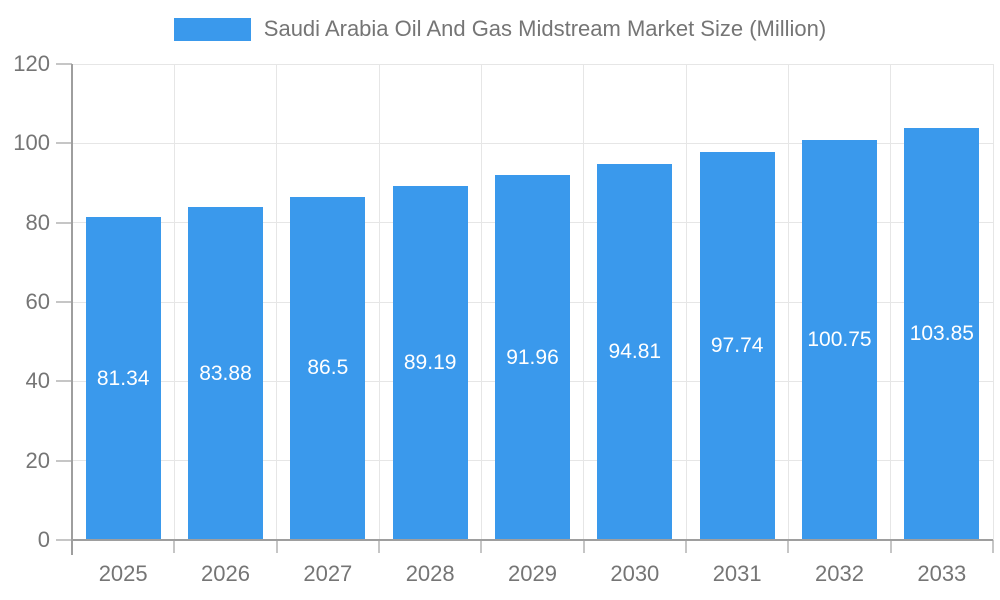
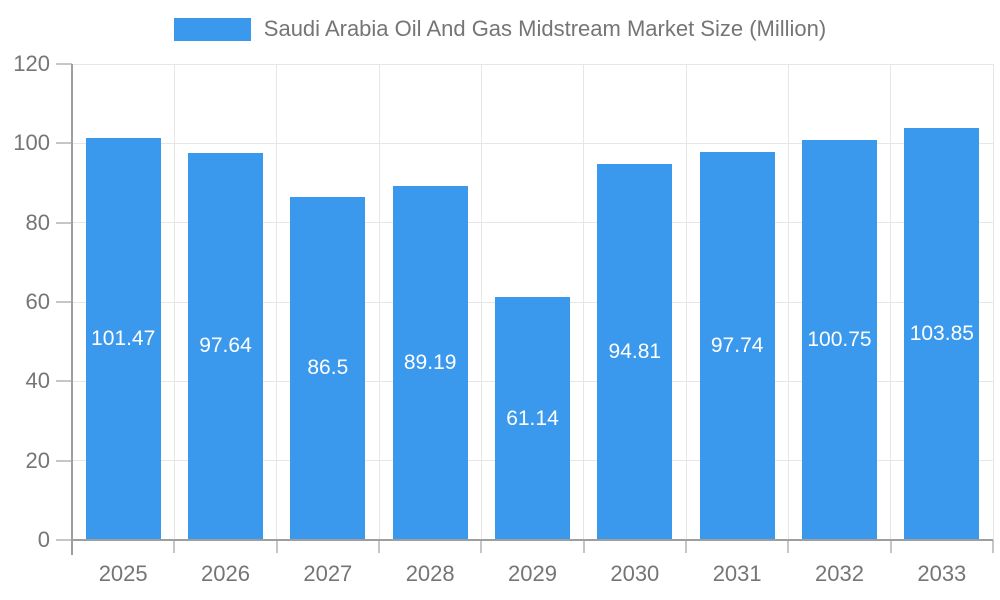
2025: 81.34 -> 101.47
2026: 83.88 -> 97.64
2029: 91.96 -> 61.14
